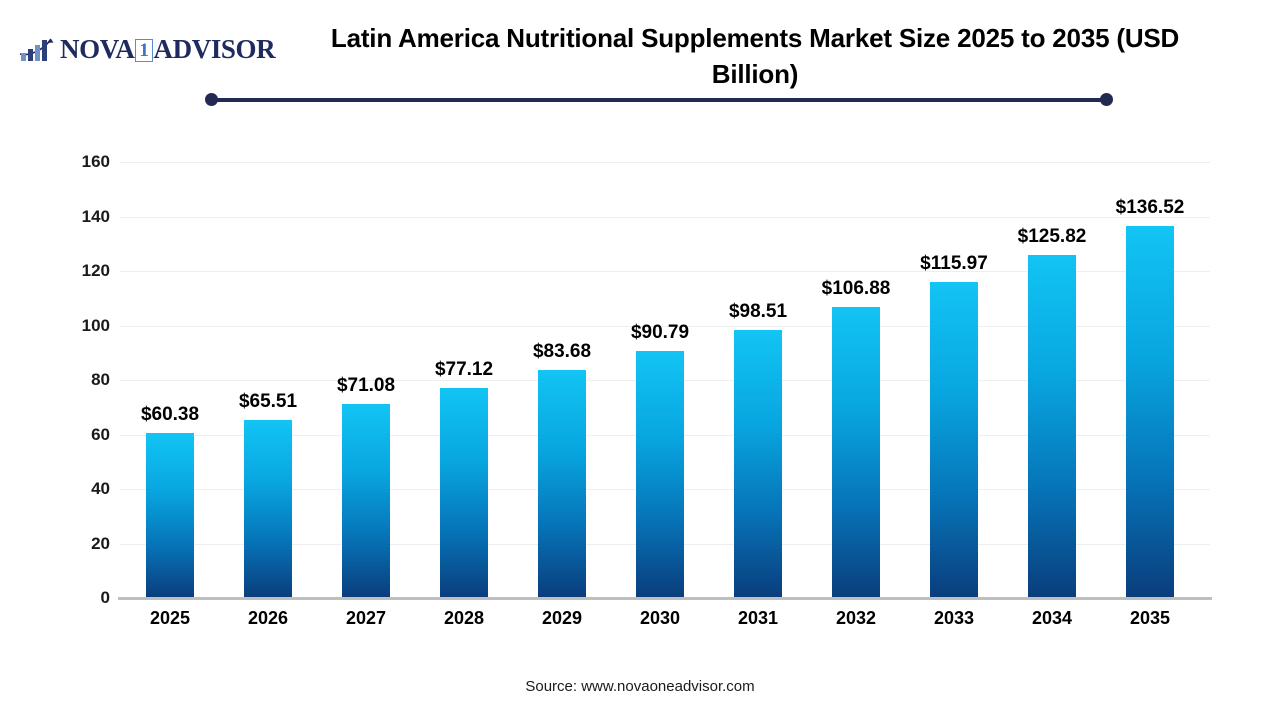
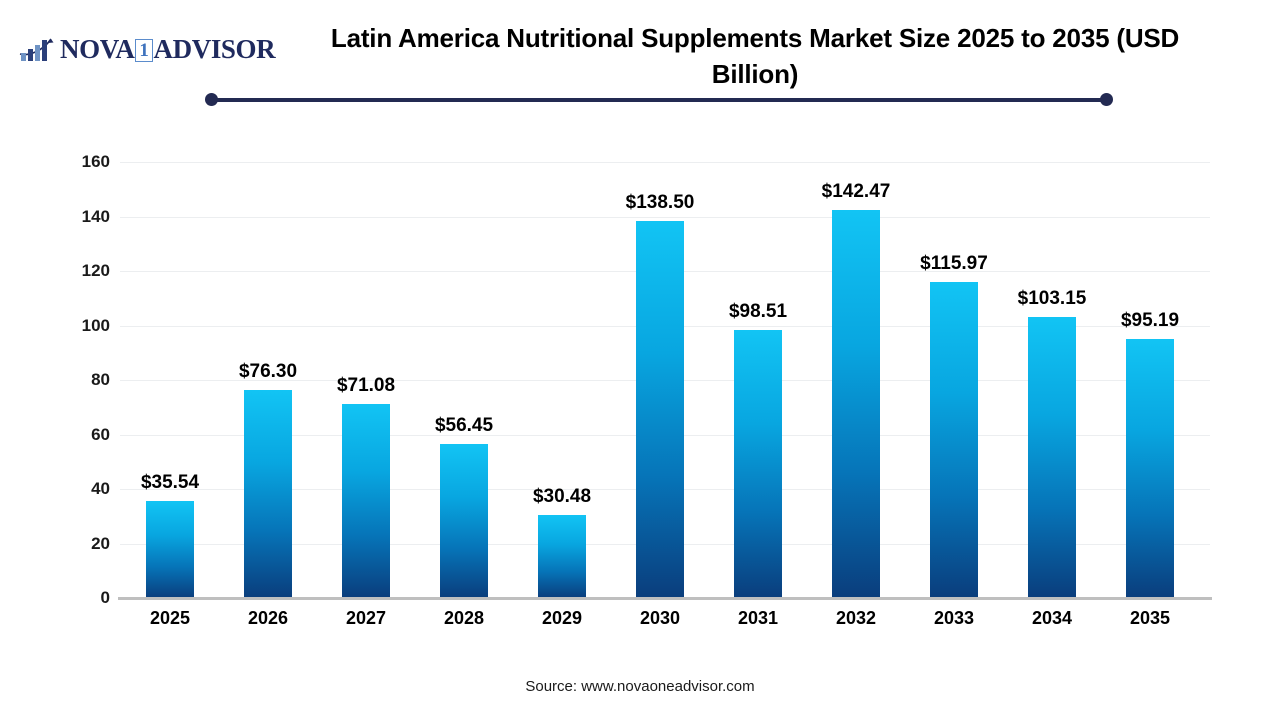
2025: $60.38 -> $35.54
2026: $65.51 -> $76.30
2028: $77.12 -> $56.45
2029: $83.68 -> $30.48
2030: $90.79 -> $138.50
2032: $106.88 -> $142.47
2034: $125.82 -> $103.15
2035: $136.52 -> $95.19
